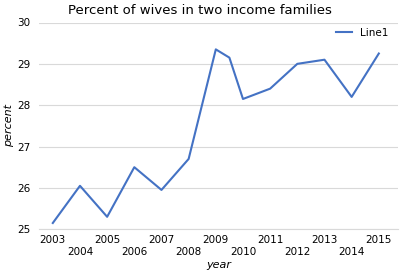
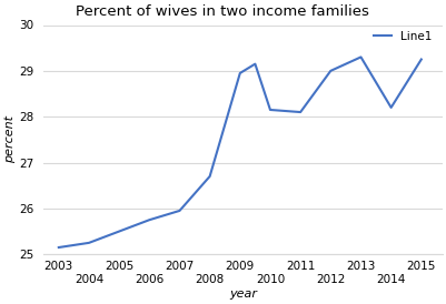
2004: 26.05 -> 25.25
2005: 25.30 -> 25.50
2006: 26.50 -> 25.75
2009: 29.35 -> 28.95
2011: 28.40 -> 28.10
2013: 29.10 -> 29.30
